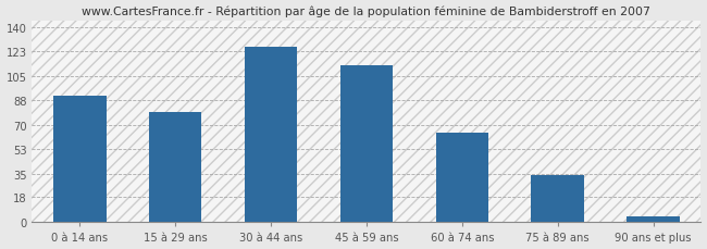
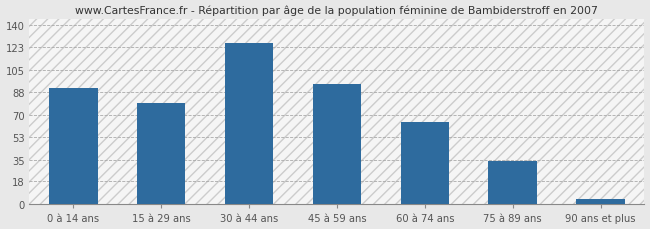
45 à 59 ans: 113 -> 94
